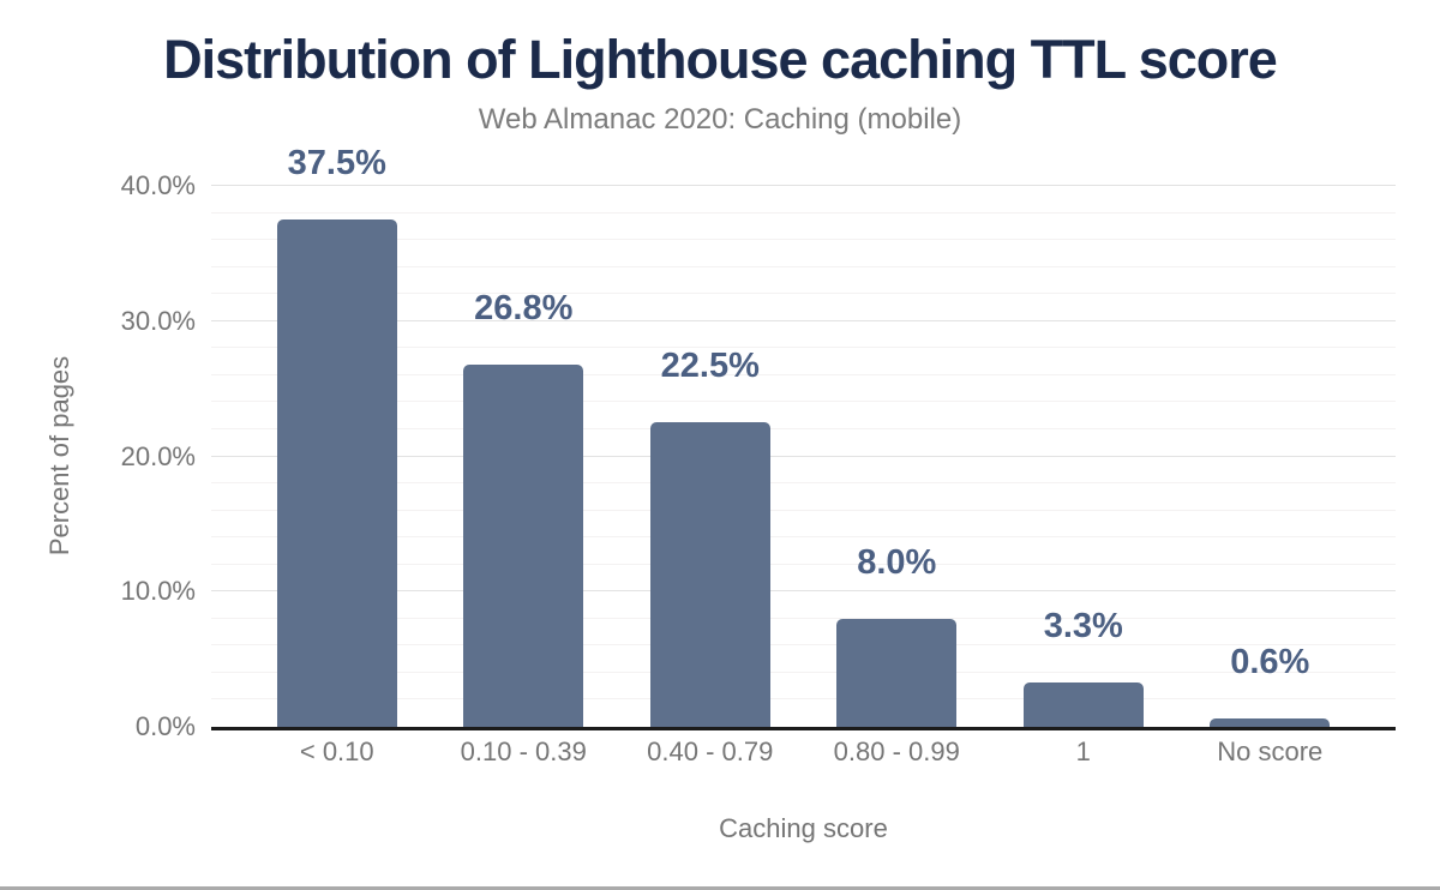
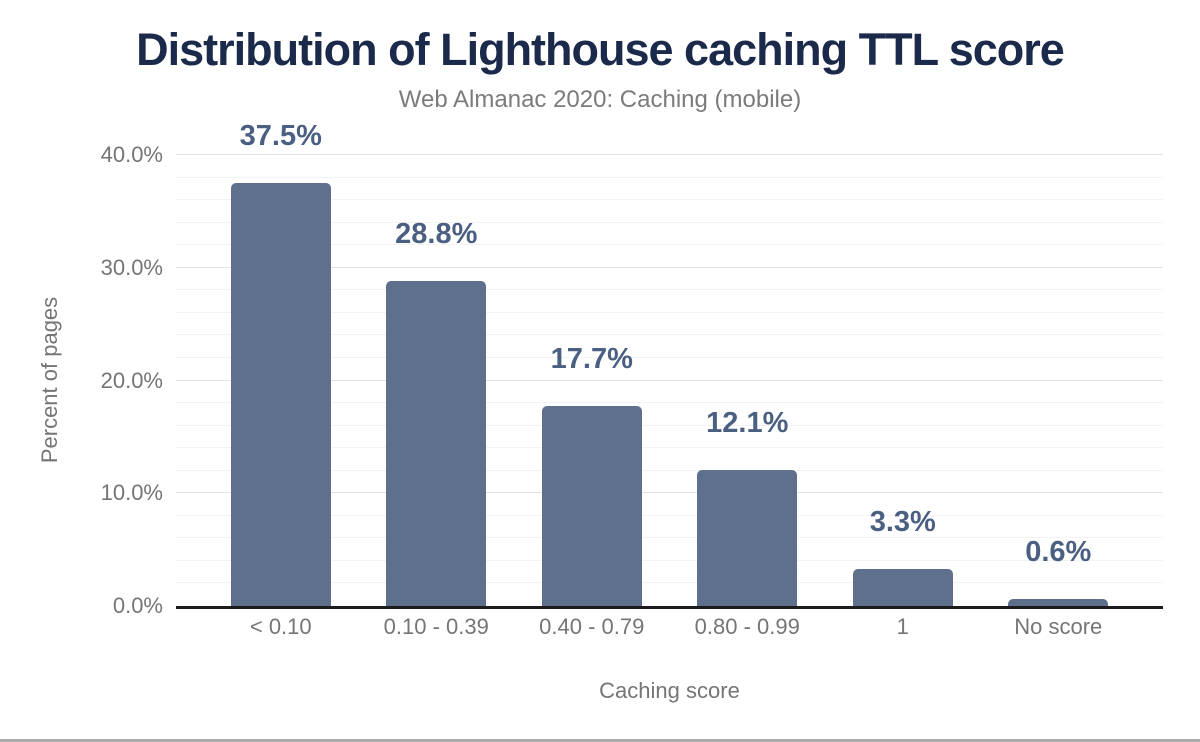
0.10 - 0.39: 26.8% -> 28.8%
0.40 - 0.79: 22.5% -> 17.7%
0.80 - 0.99: 8.0% -> 12.1%
